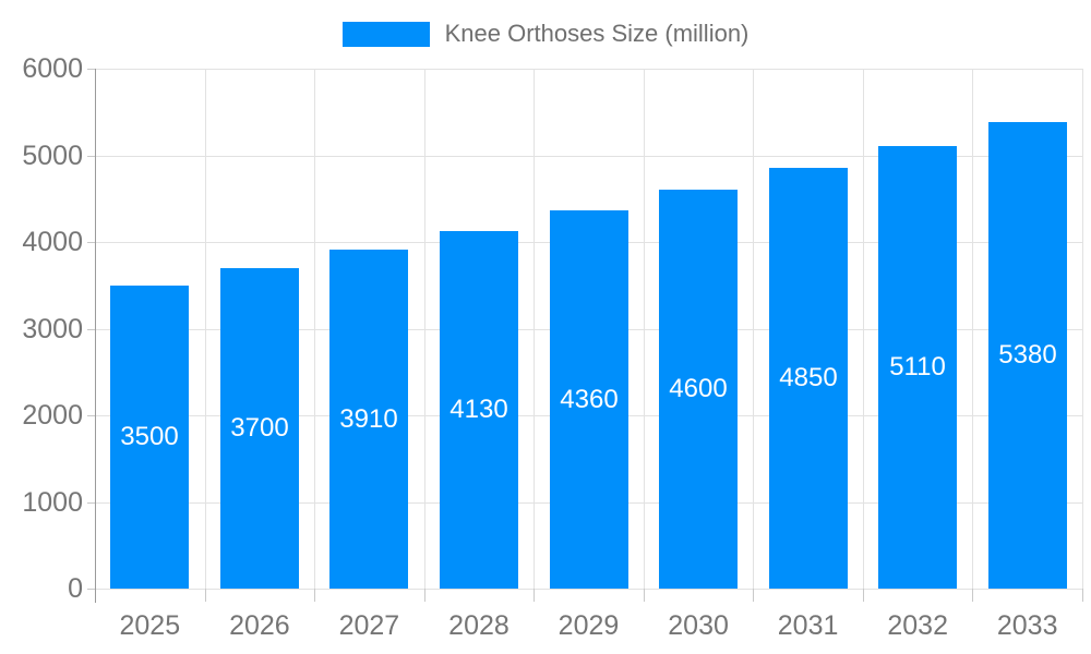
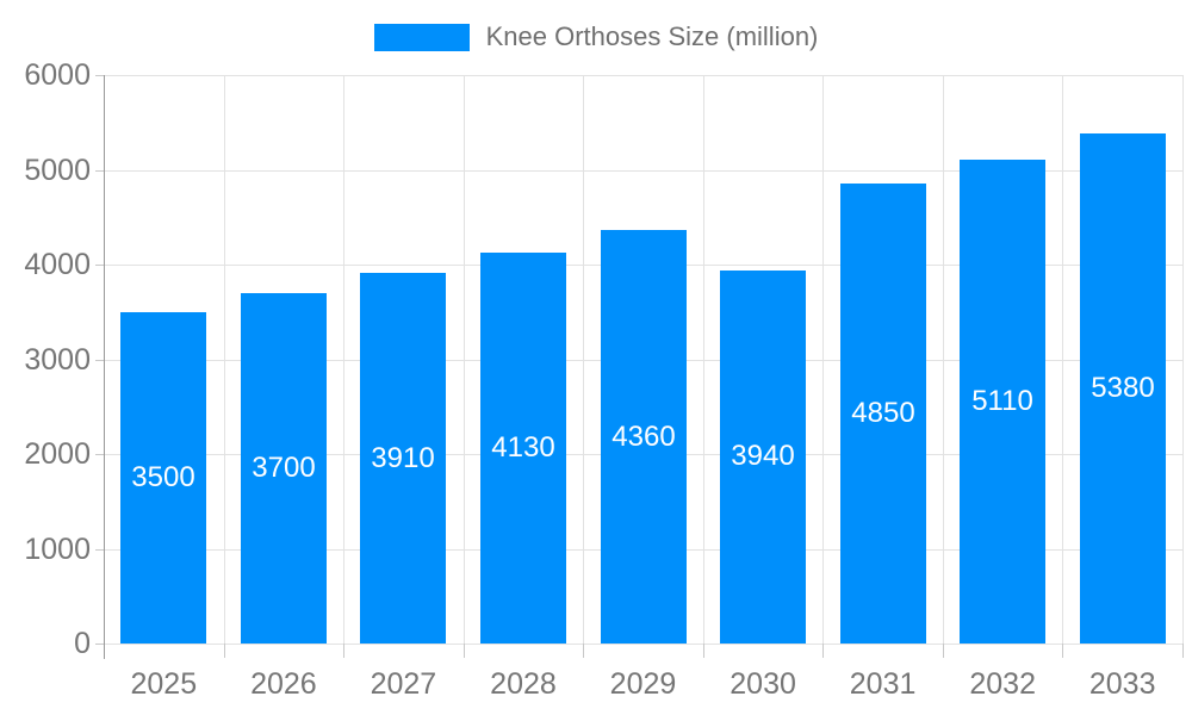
2030: 4600 -> 3940
